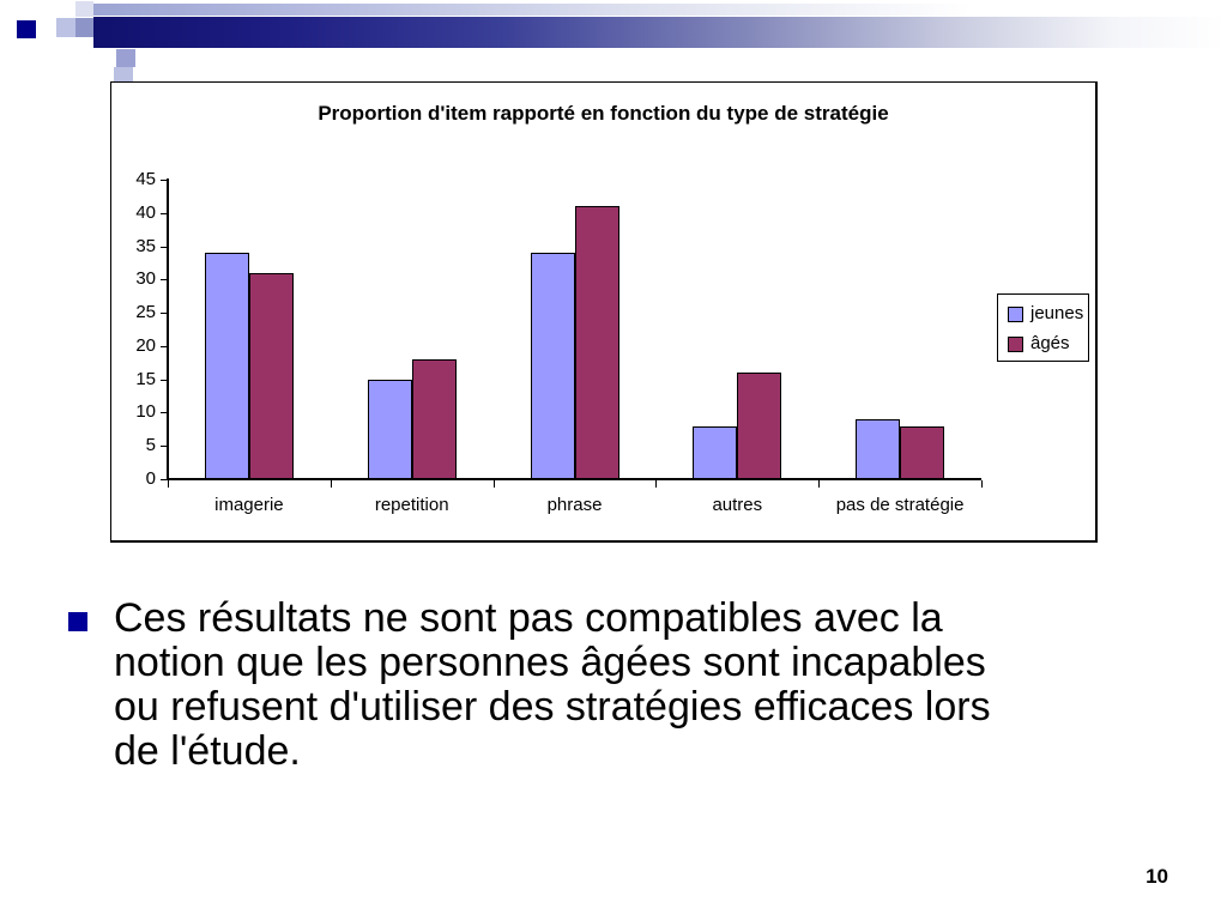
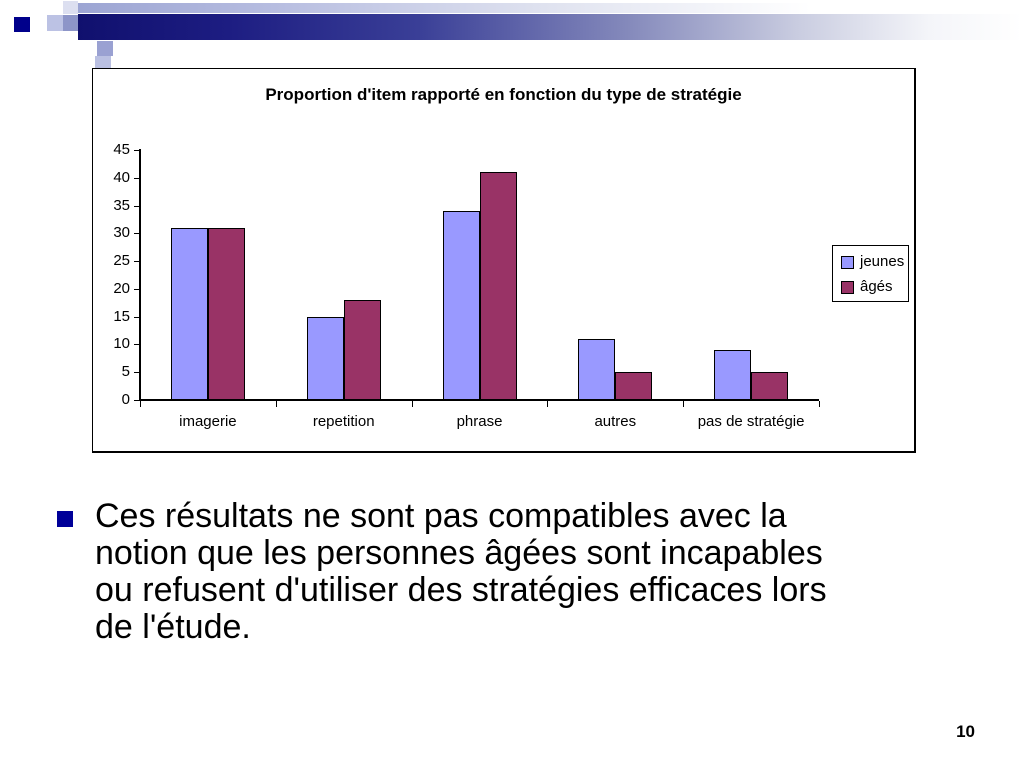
jeunes/imagerie: 34 -> 31
jeunes/autres: 8 -> 11
âgés/autres: 16 -> 5
âgés/pas de stratégie: 8 -> 5
